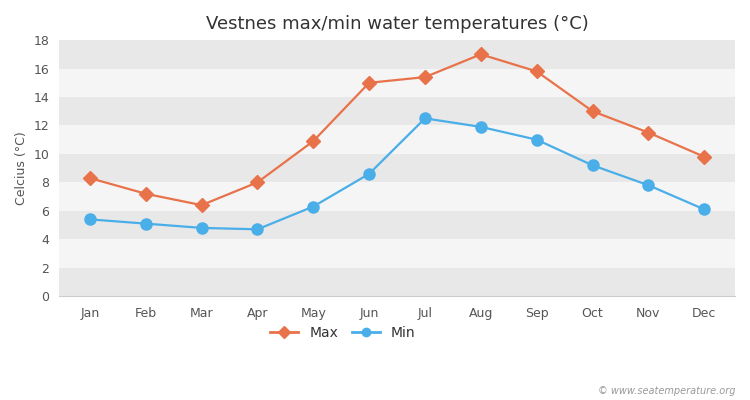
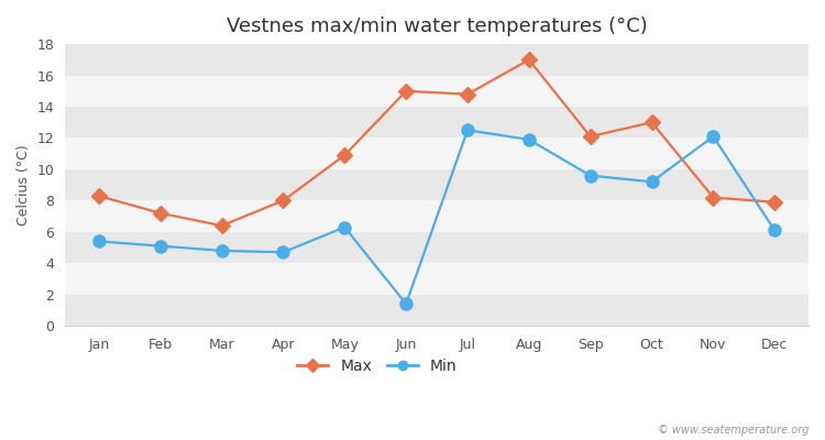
Min/Jun: 8.6 -> 1.4
Max/Jul: 15.4 -> 14.8
Max/Sep: 15.8 -> 12.1
Min/Sep: 11.0 -> 9.6
Max/Nov: 11.5 -> 8.2
Min/Nov: 7.8 -> 12.1
Max/Dec: 9.8 -> 7.9
